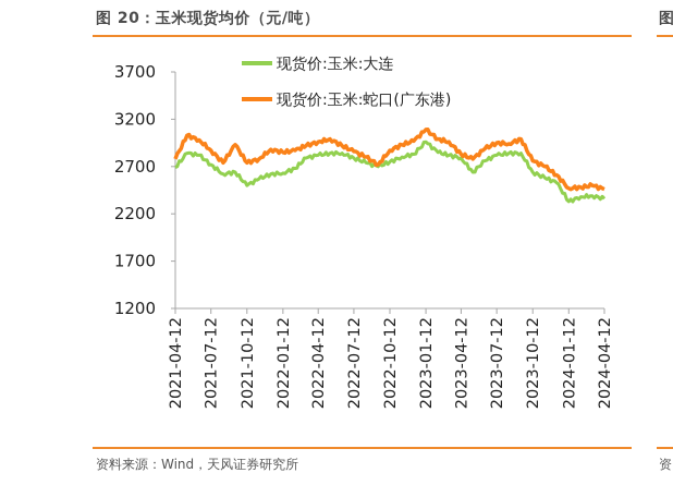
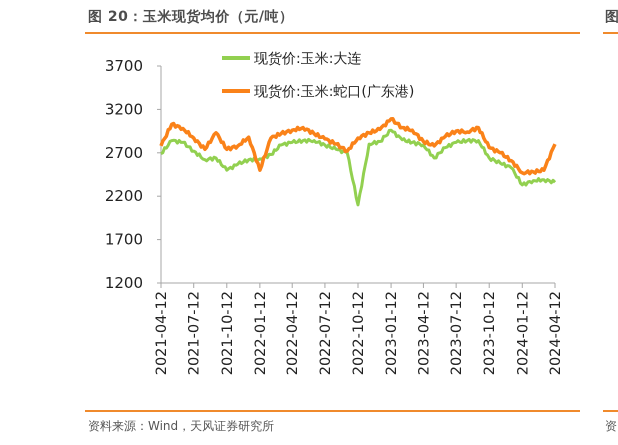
现货价:玉米:蛇口(广东港)/2022-01-12: 2800 -> 2500
现货价:玉米:大连/2022-10-12: 2800 -> 2100
现货价:玉米:蛇口(广东港)/2024-04-12: 2500 -> 2800
